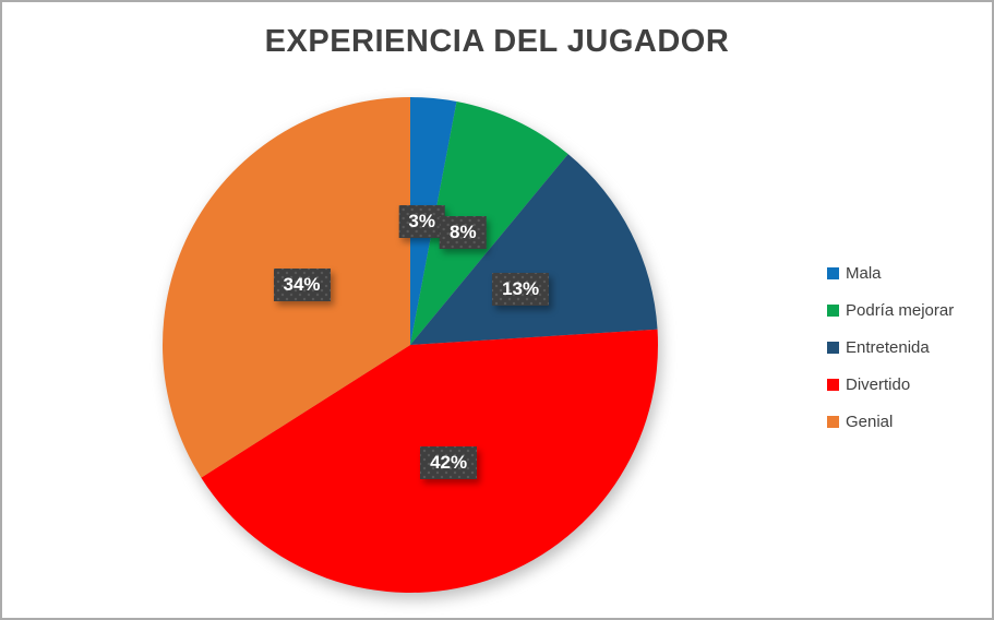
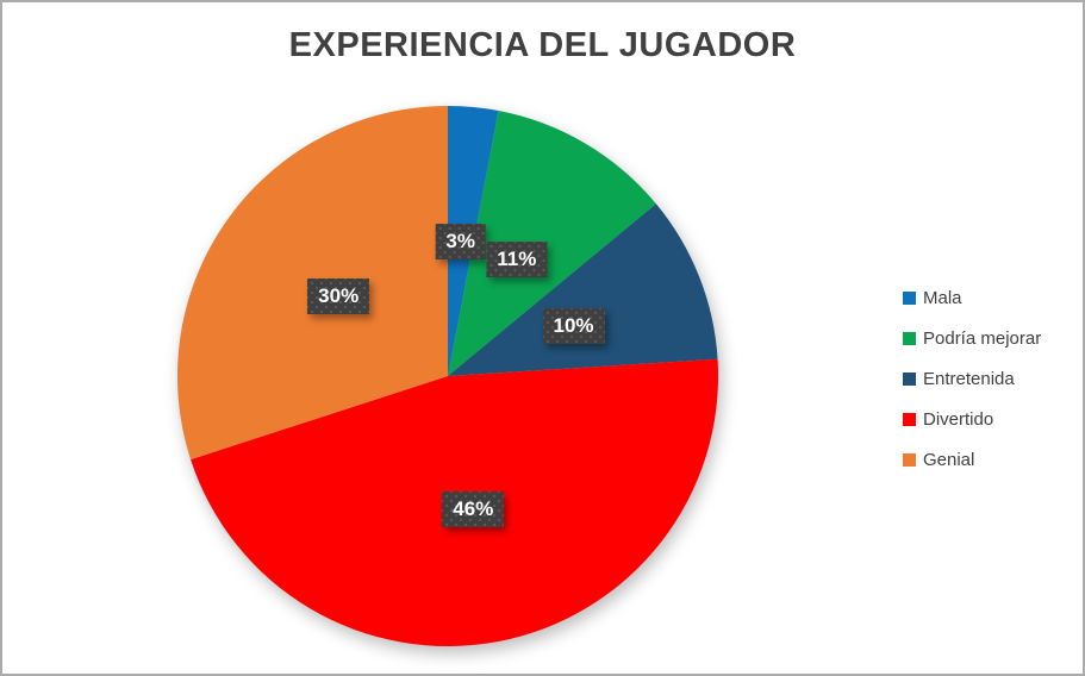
Podría mejorar: 8% -> 11%
Entretenida: 13% -> 10%
Divertido: 42% -> 46%
Genial: 34% -> 30%
